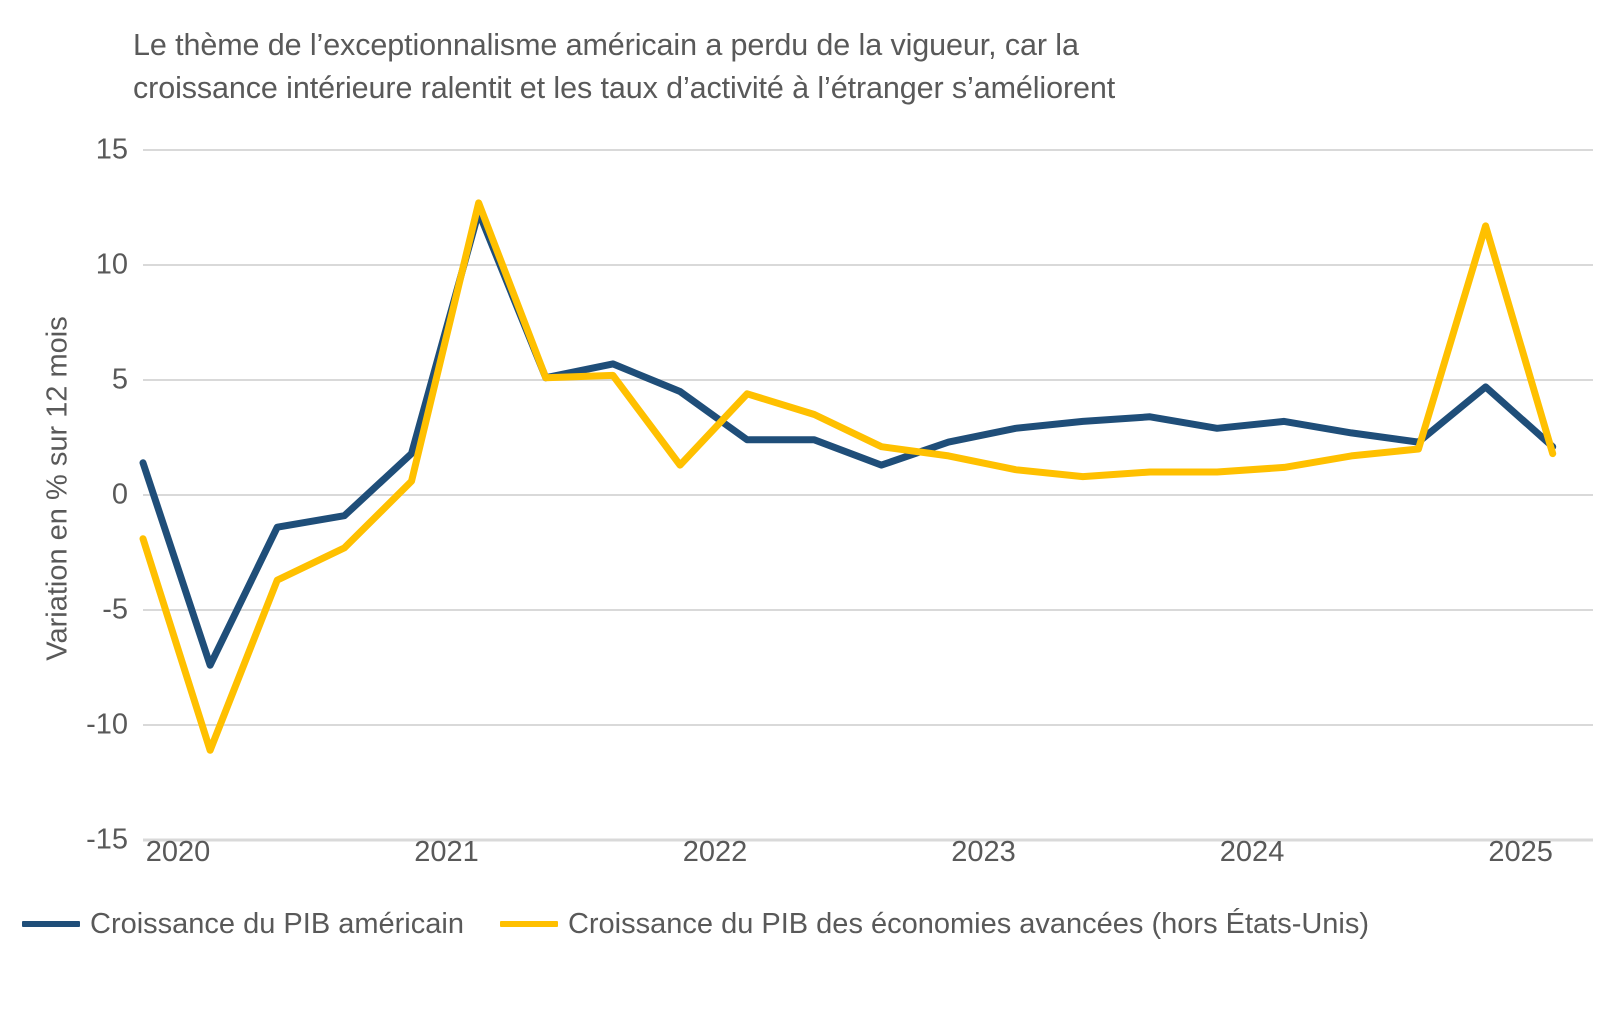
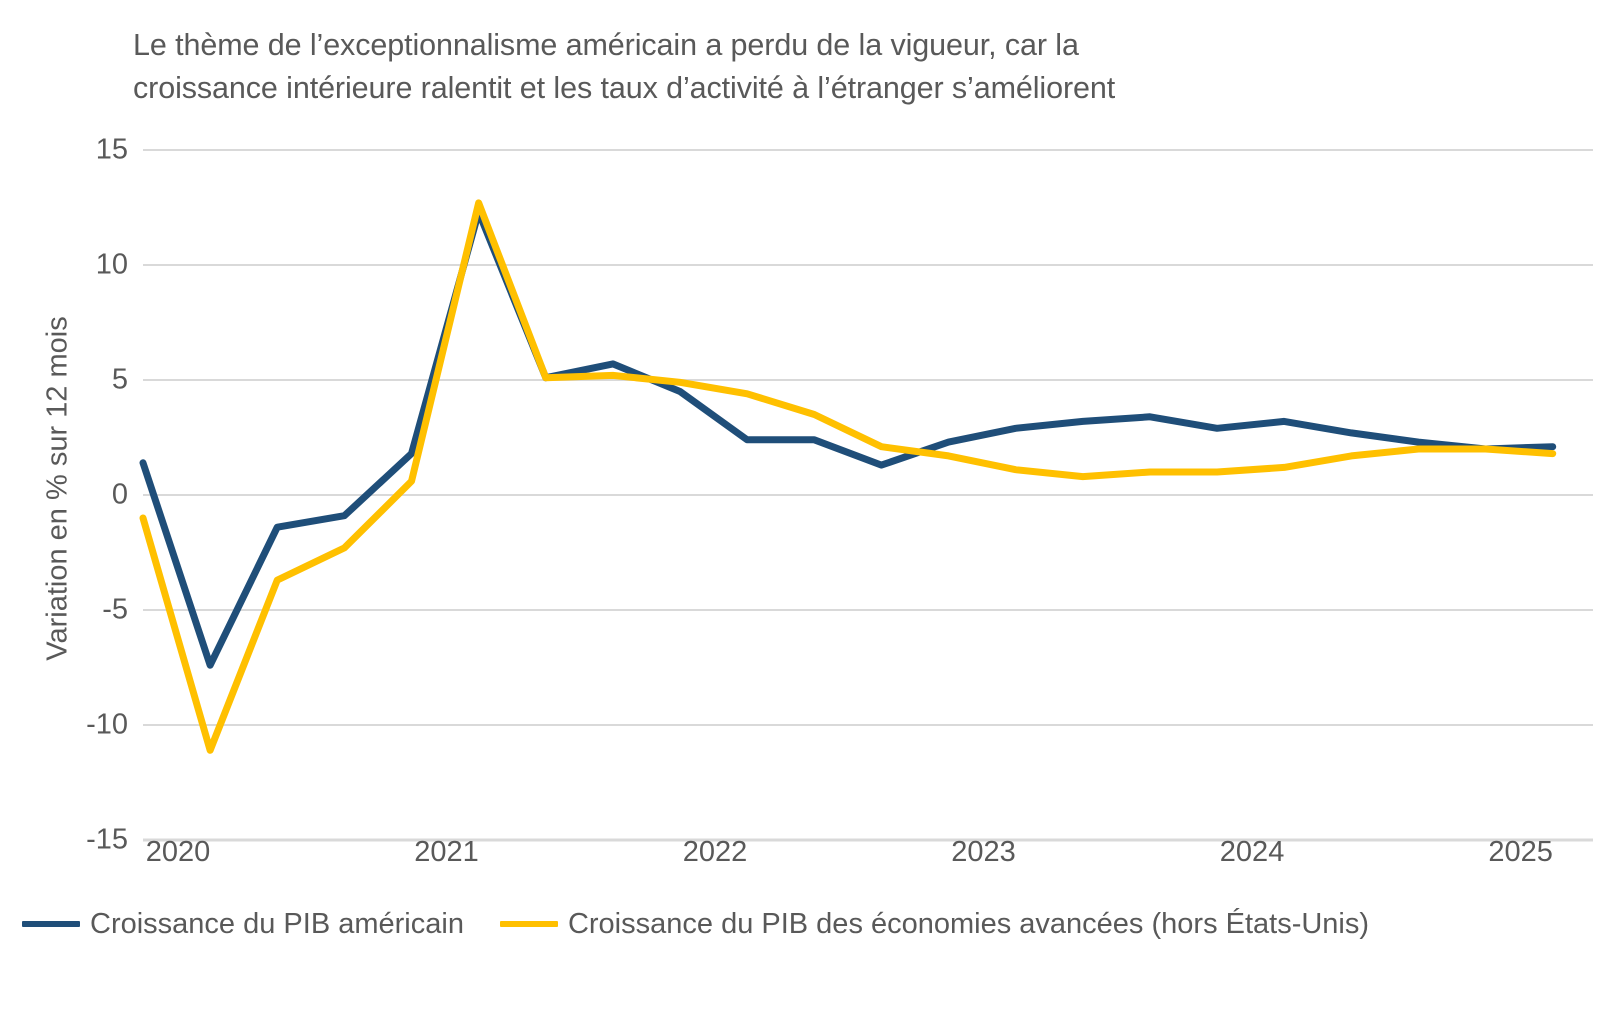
Croissance du PIB des économies avancées (hors États-Unis)/2020: -1.9 -> -1.0
Croissance du PIB des économies avancées (hors États-Unis)/2022: 1.3 -> 4.9
Croissance du PIB américain/2025: 4.7 -> 2.0
Croissance du PIB des économies avancées (hors États-Unis)/2025: 11.7 -> 2.0
